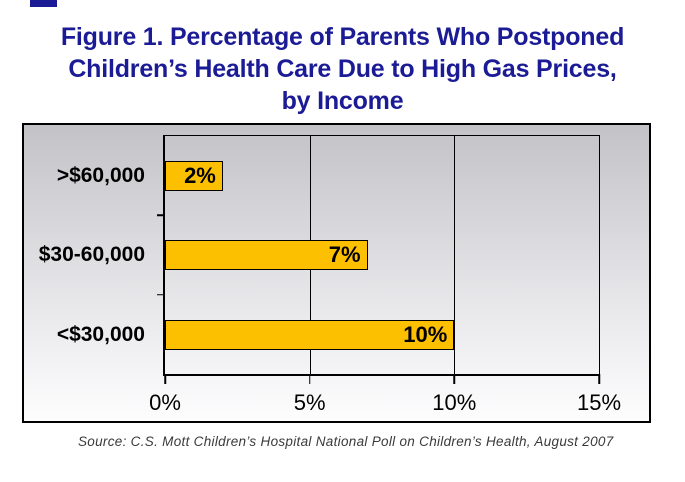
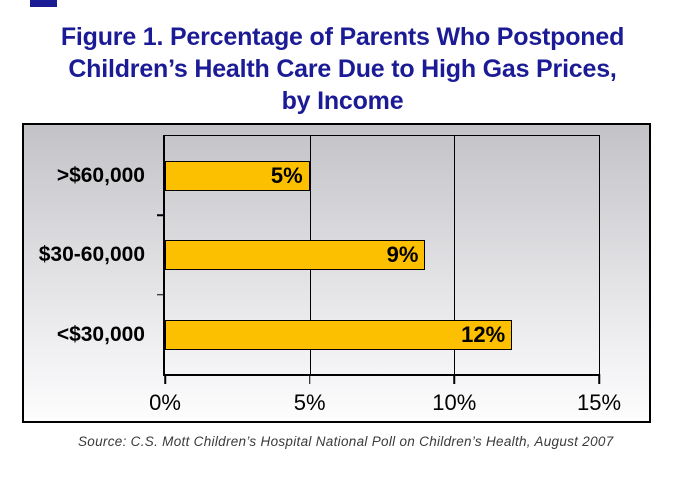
>$60,000: 2% -> 5%
$30-60,000: 7% -> 9%
<$30,000: 10% -> 12%
